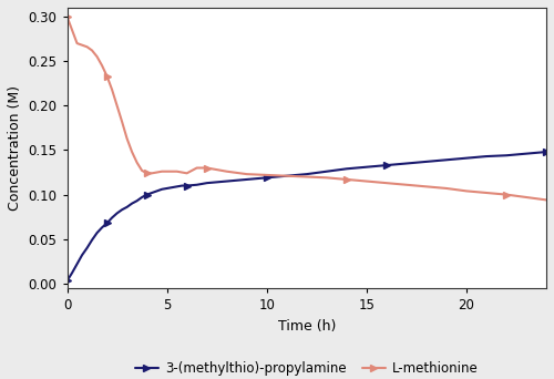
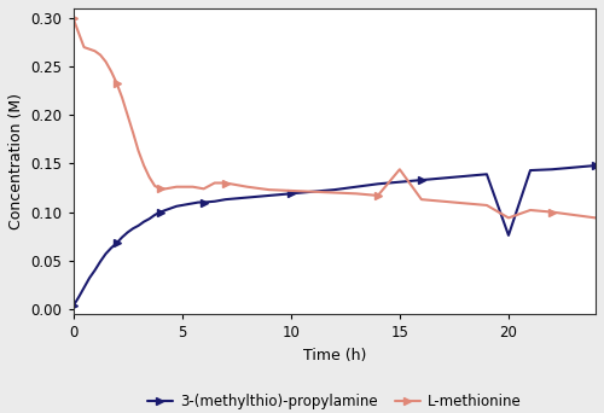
L-methionine/15: 0.115 -> 0.144
3-(methylthio)-propylamine/20: 0.141 -> 0.076
L-methionine/20: 0.104 -> 0.094
